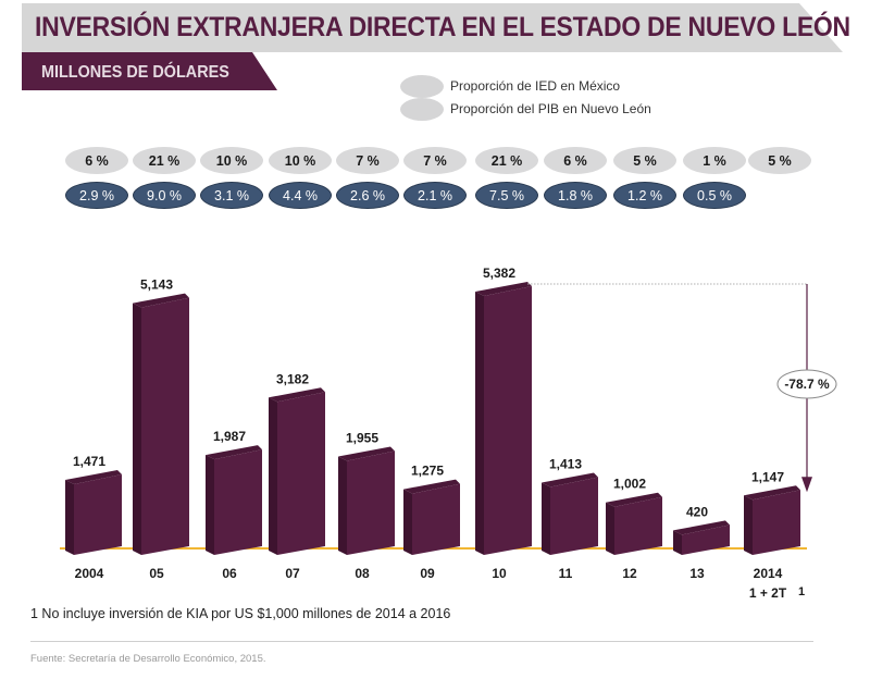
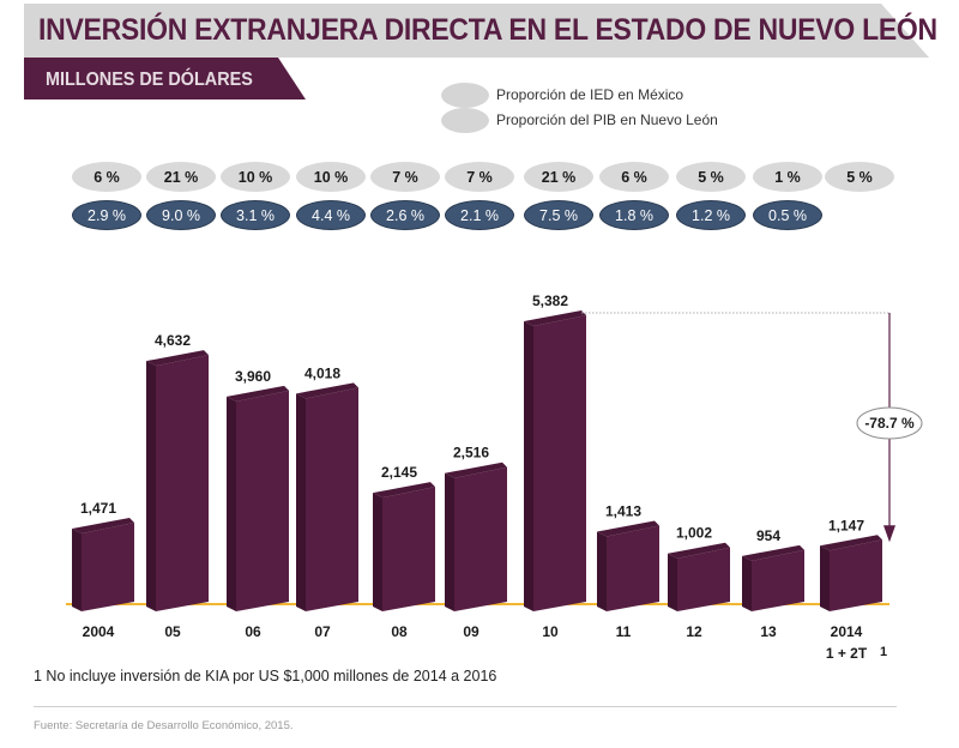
05: 5,143 -> 4,632
06: 1,987 -> 3,960
07: 3,182 -> 4,018
08: 1,955 -> 2,145
09: 1,275 -> 2,516
13: 420 -> 954
